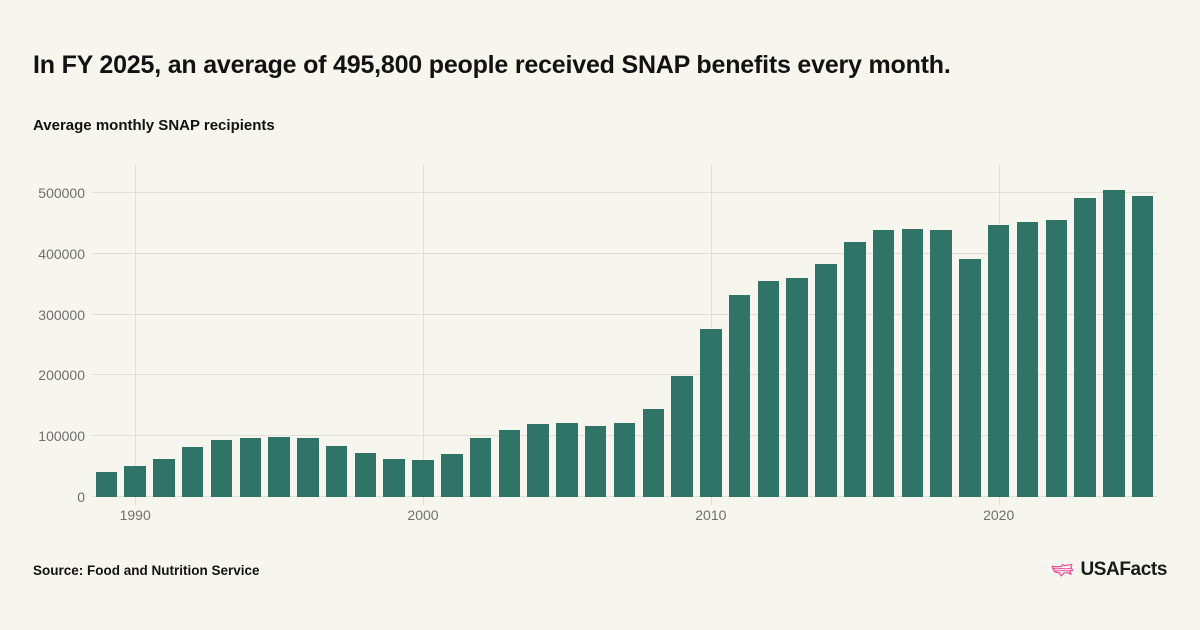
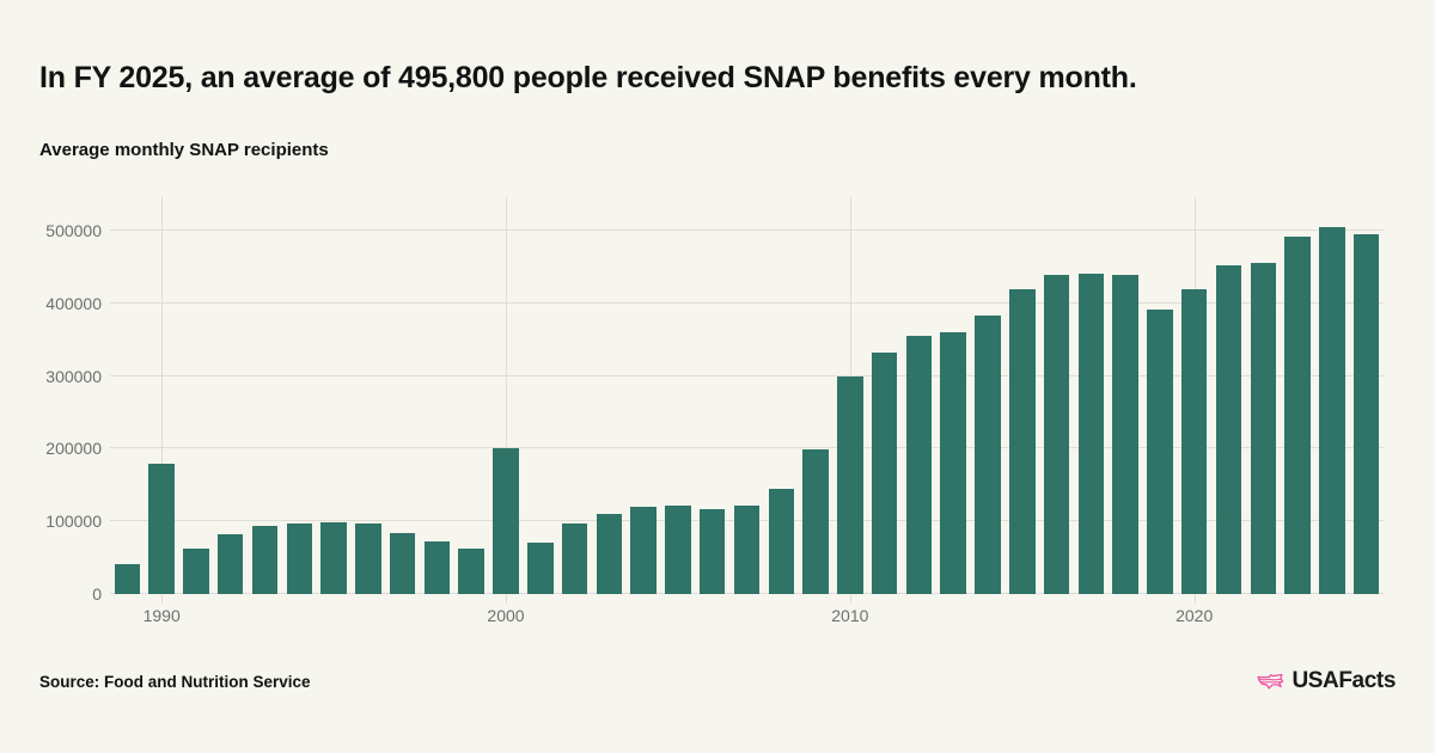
1990: 50000 -> 180000
2000: 60000 -> 200000
2010: 280000 -> 300000
2020: 450000 -> 420000
